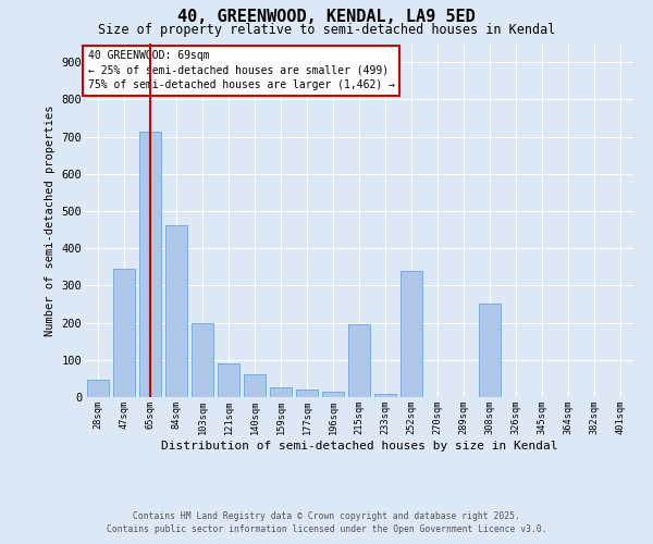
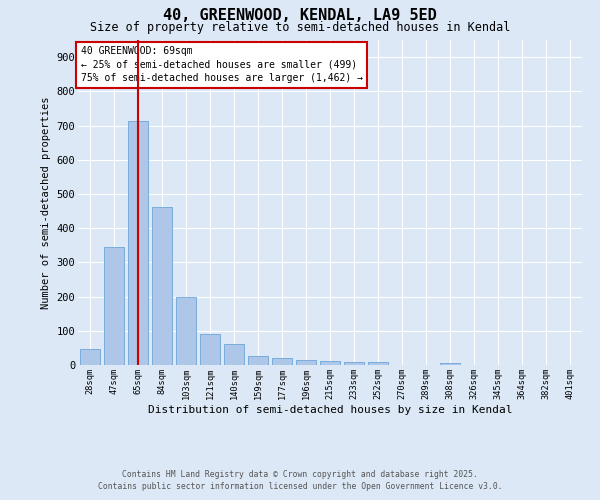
215sqm: 195 -> 12
252sqm: 340 -> 10
308sqm: 250 -> 5
